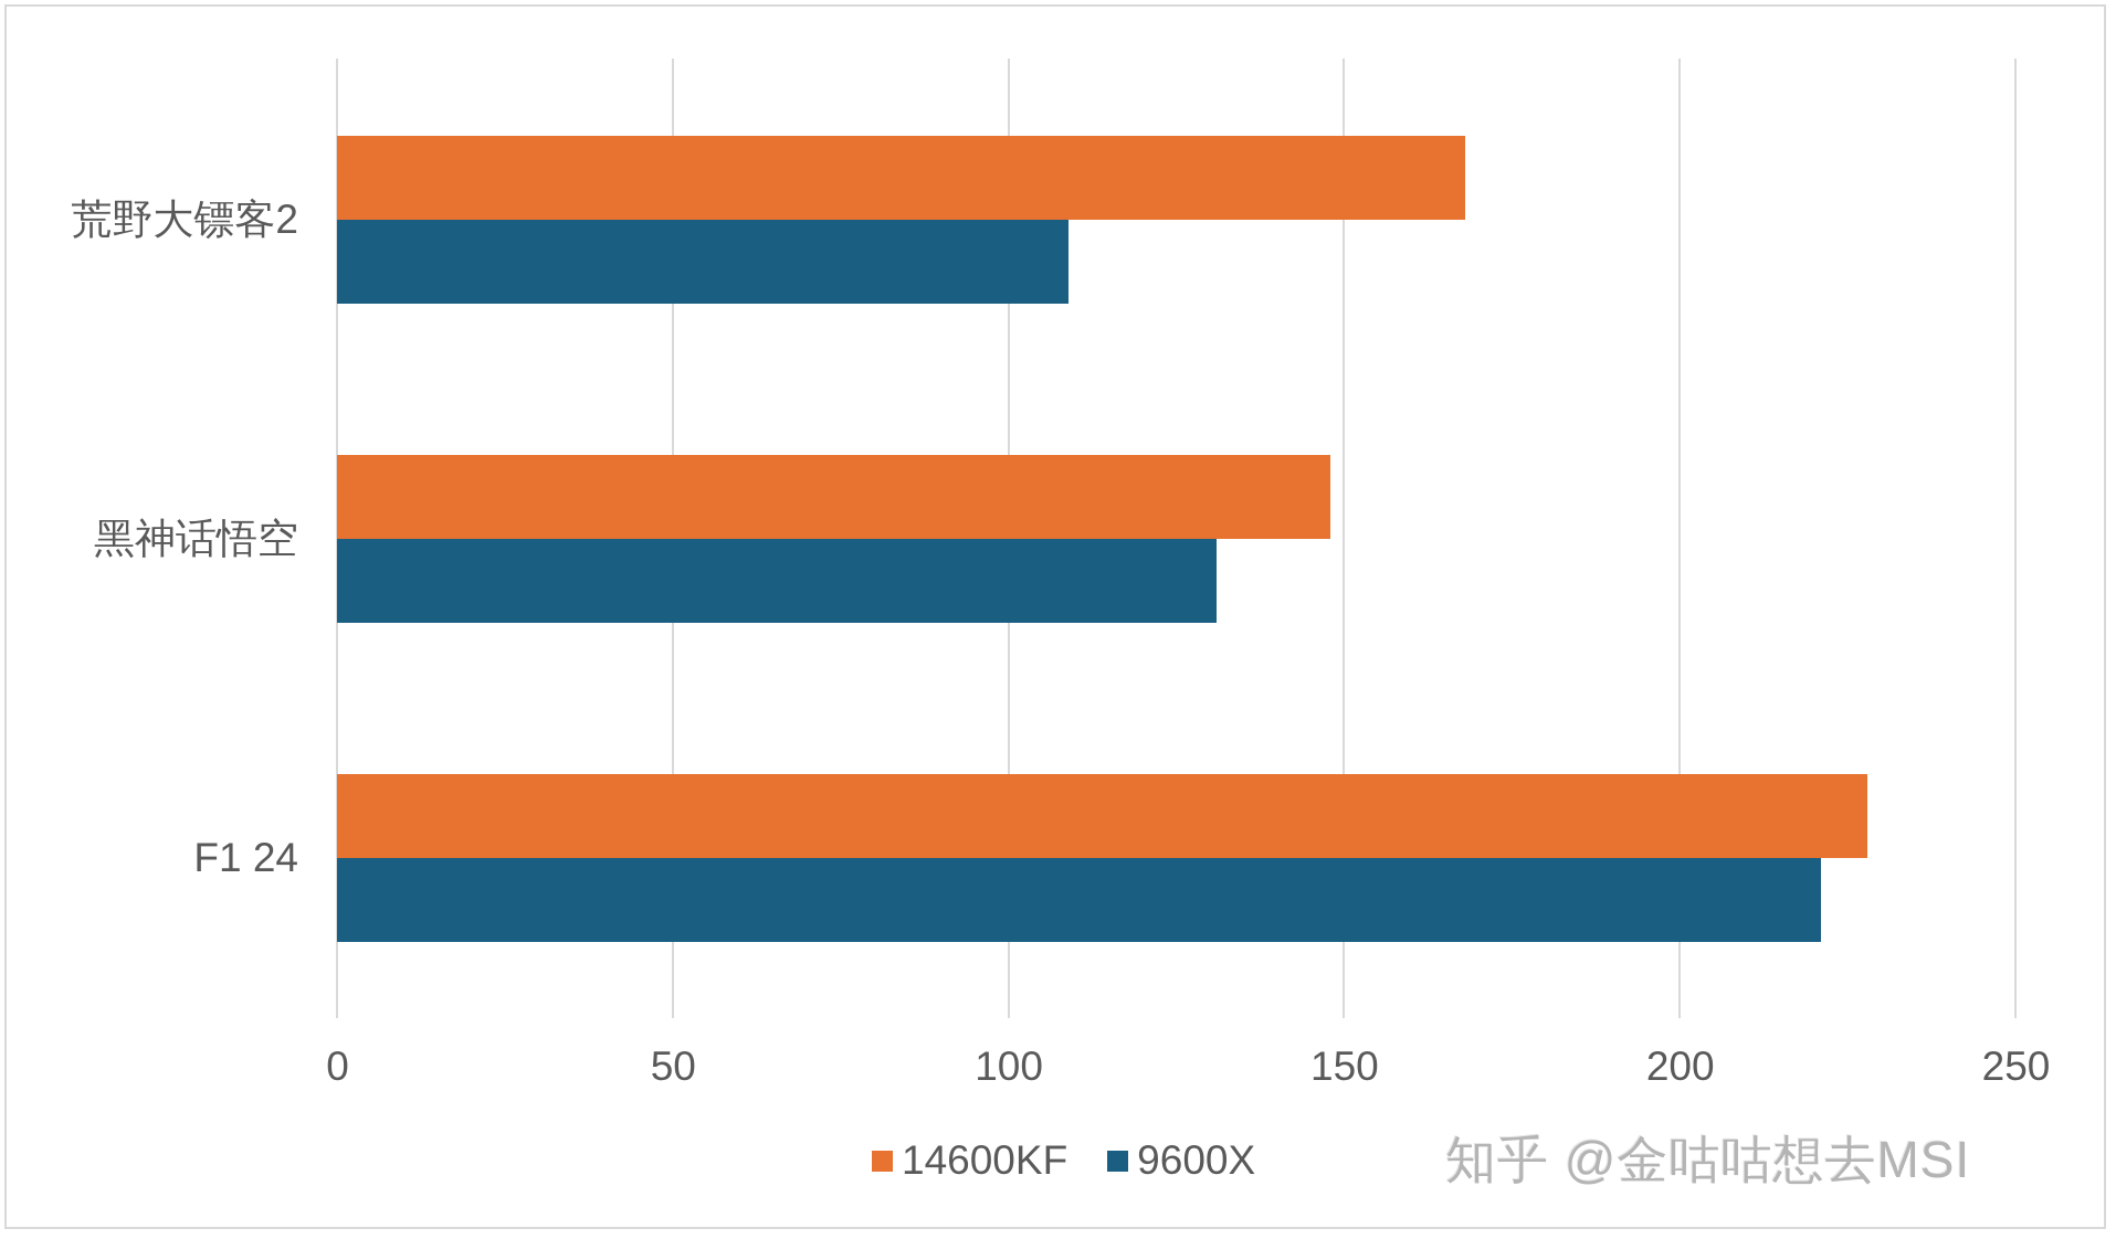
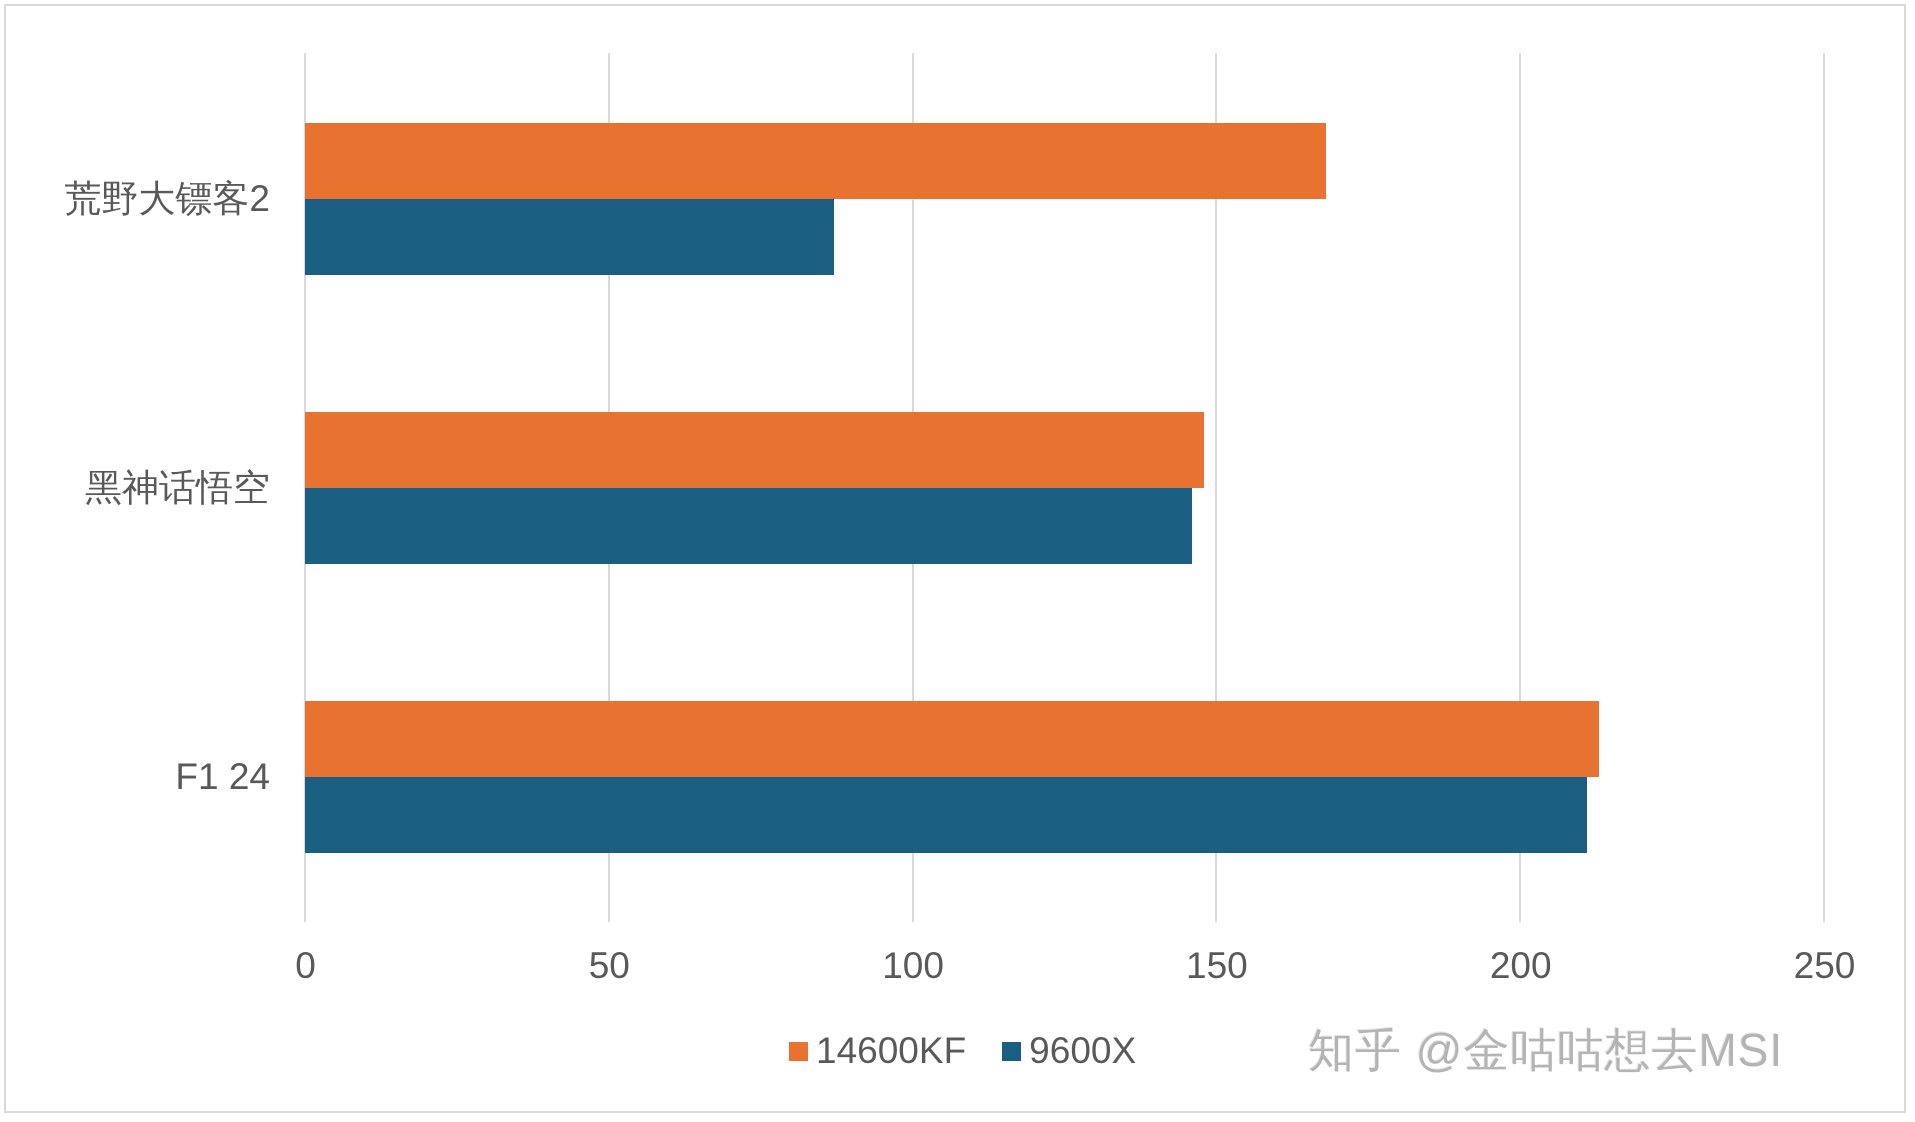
9600X/荒野大镖客2: 109 -> 87
9600X/黑神话悟空: 131 -> 146
14600KF/F1 24: 228 -> 213
9600X/F1 24: 221 -> 211
